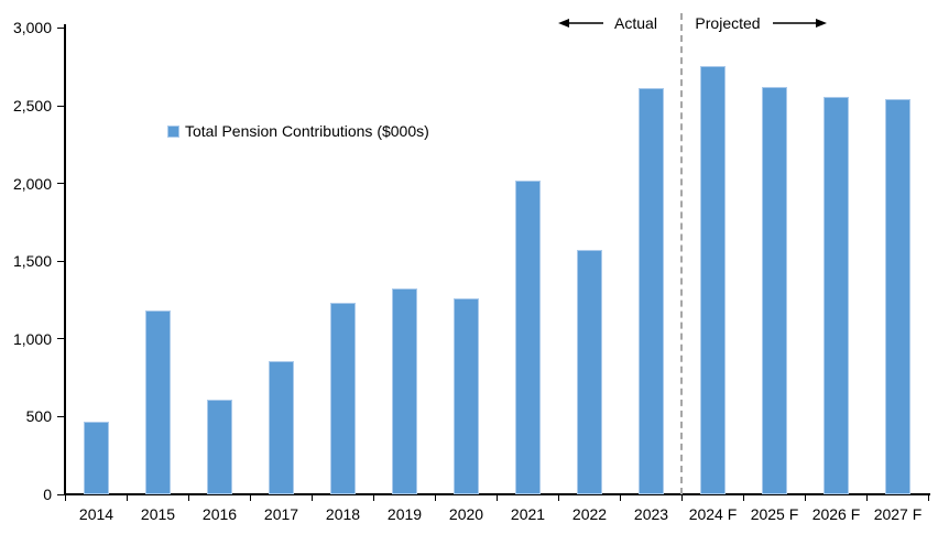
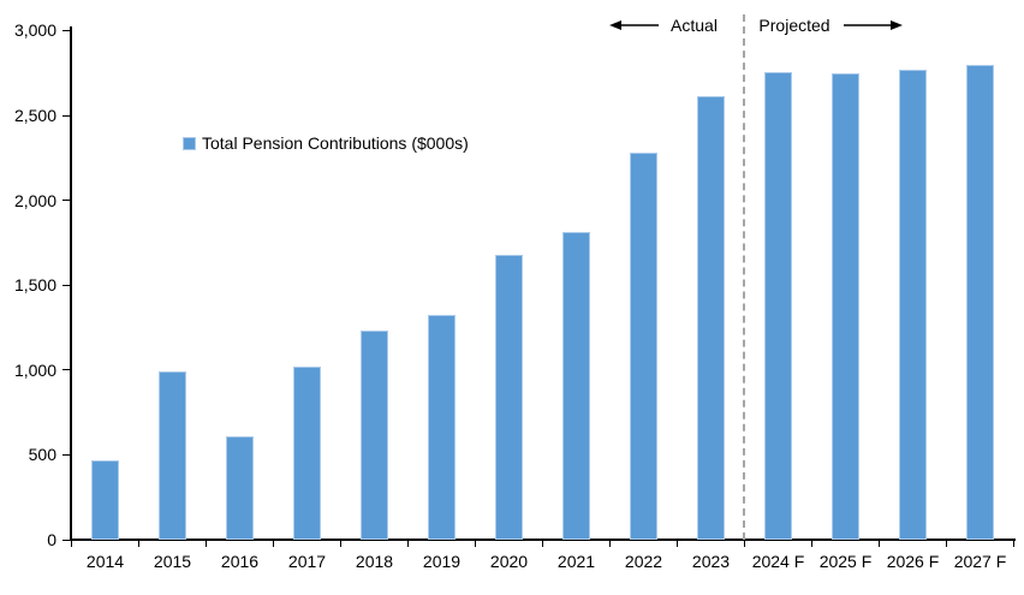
2015: 1180 -> 990
2017: 860 -> 1020
2020: 1260 -> 1680
2021: 2020 -> 1820
2022: 1570 -> 2280
2025 F: 2620 -> 2740
2026 F: 2560 -> 2770
2027 F: 2540 -> 2800
